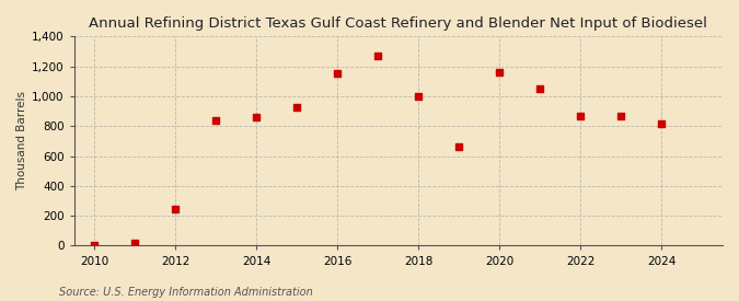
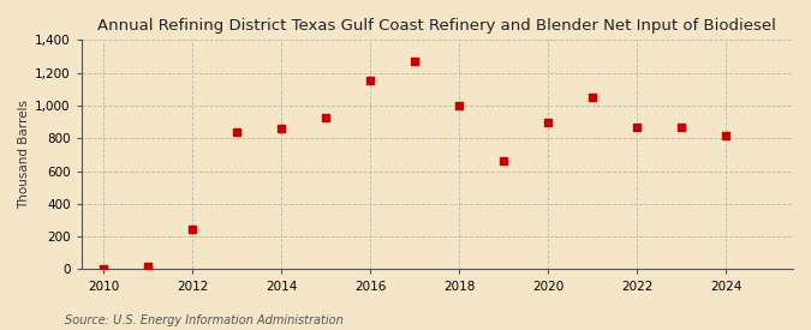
2020: 1,160 -> 900
